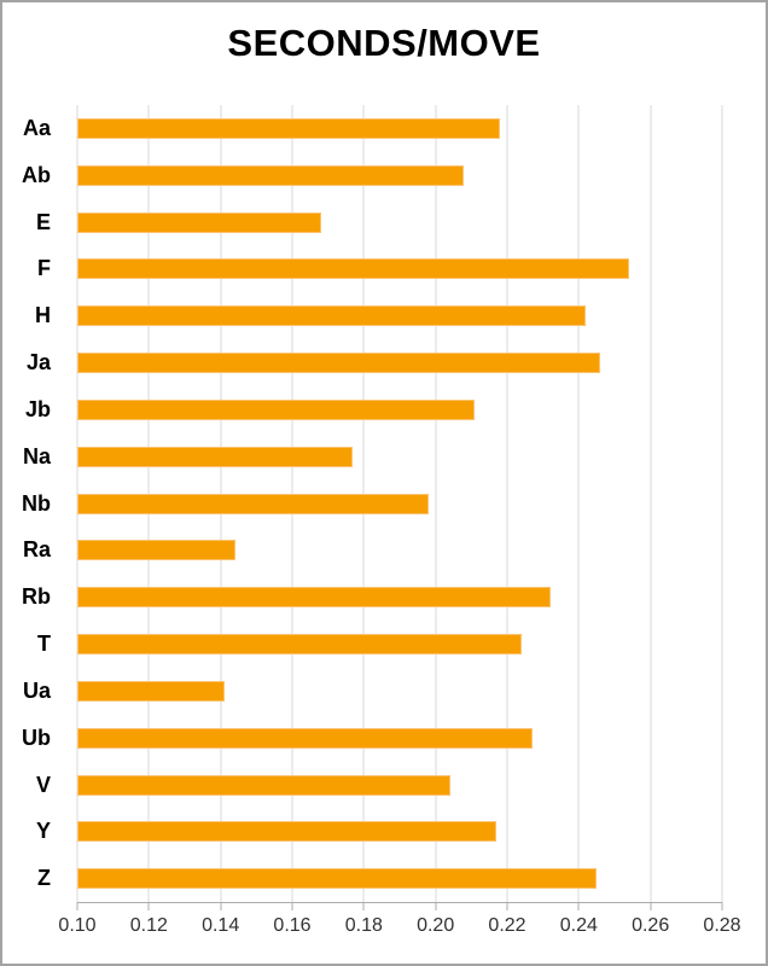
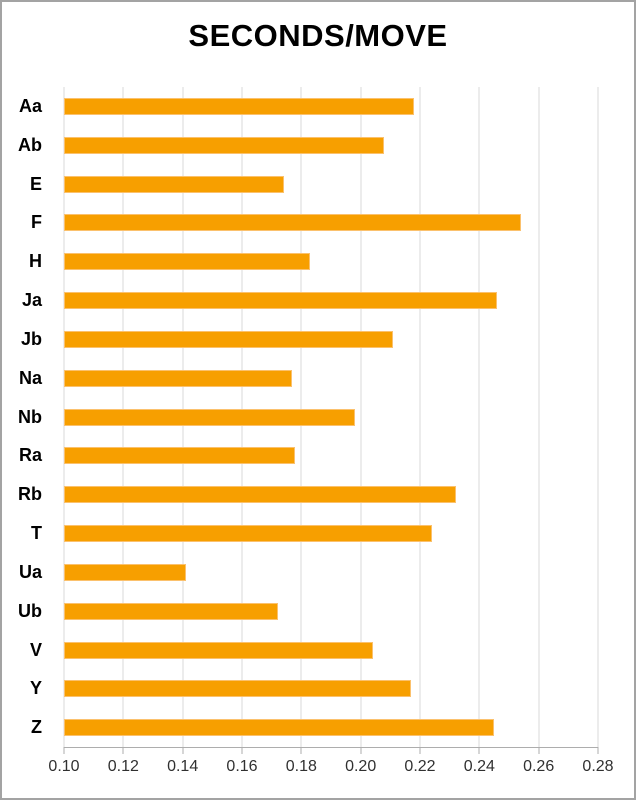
E: 0.168 -> 0.174
H: 0.242 -> 0.183
Ra: 0.144 -> 0.178
Ub: 0.227 -> 0.172
